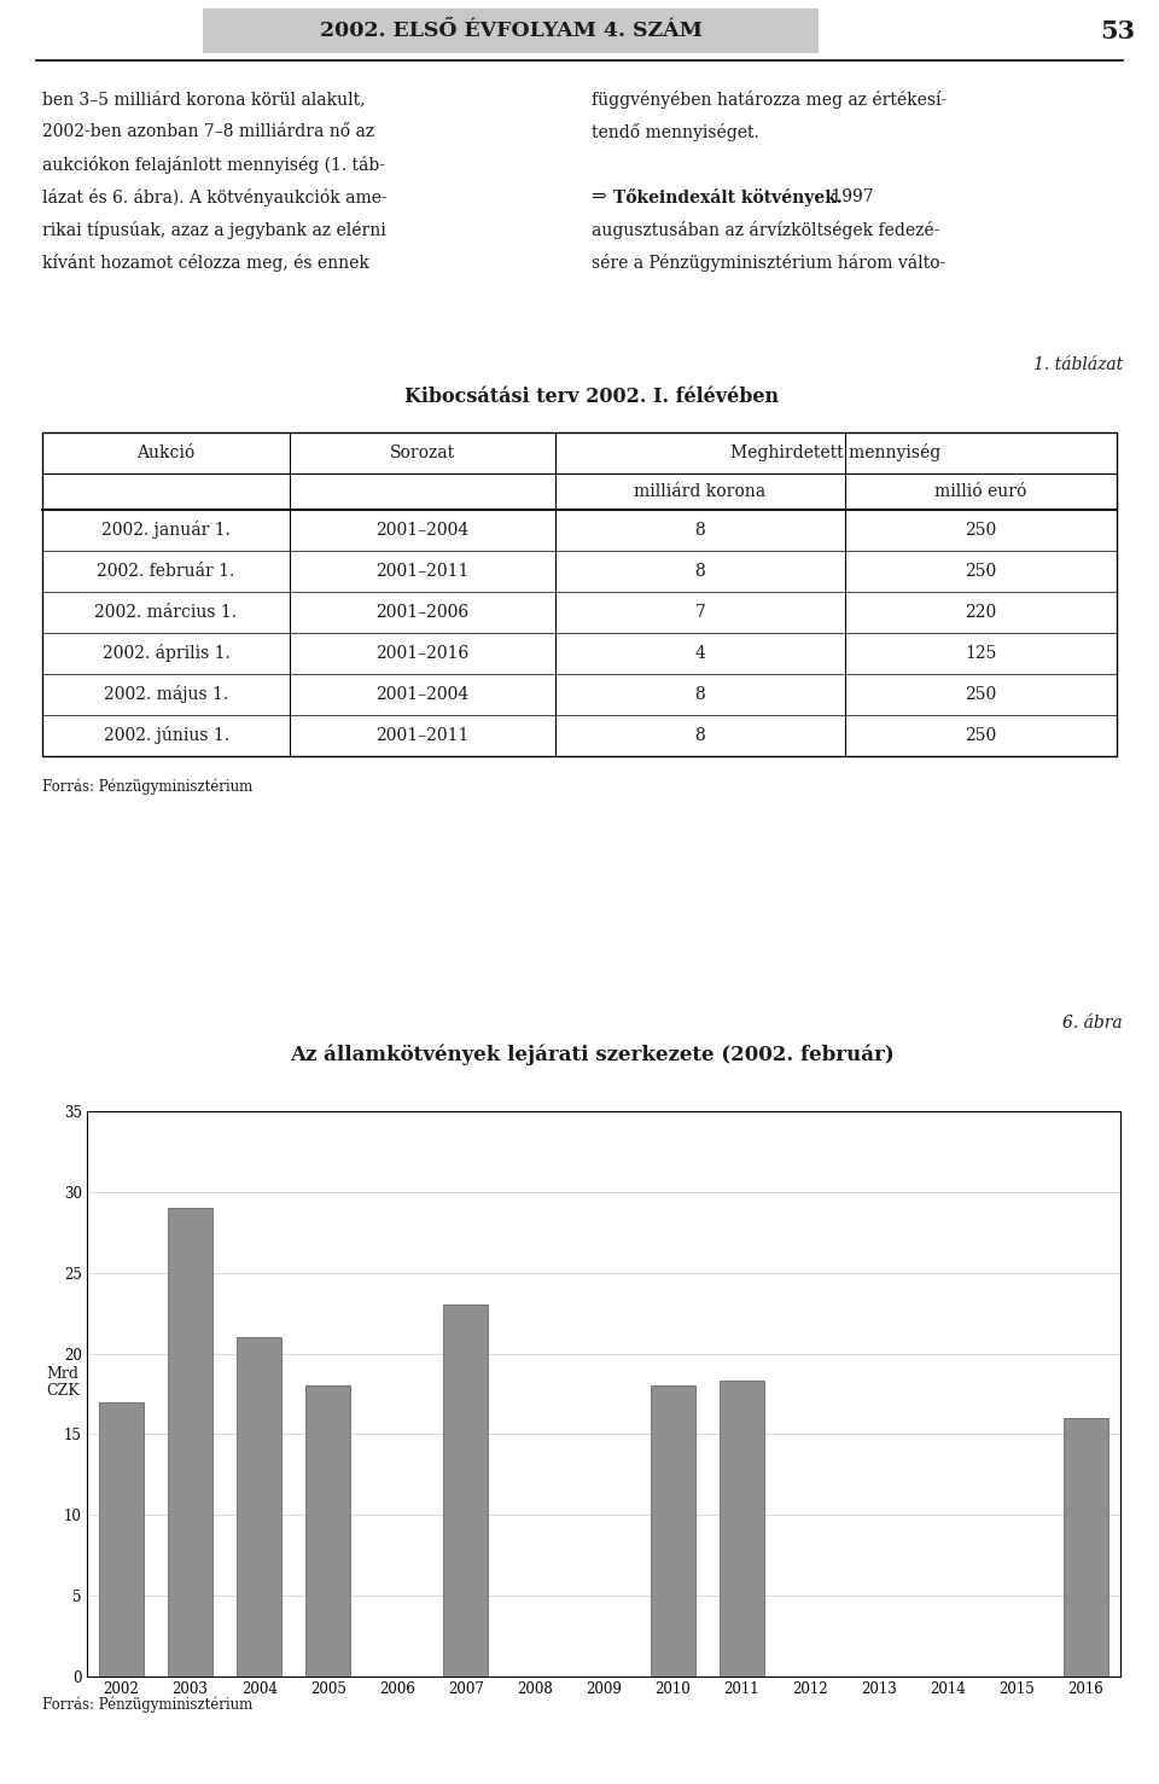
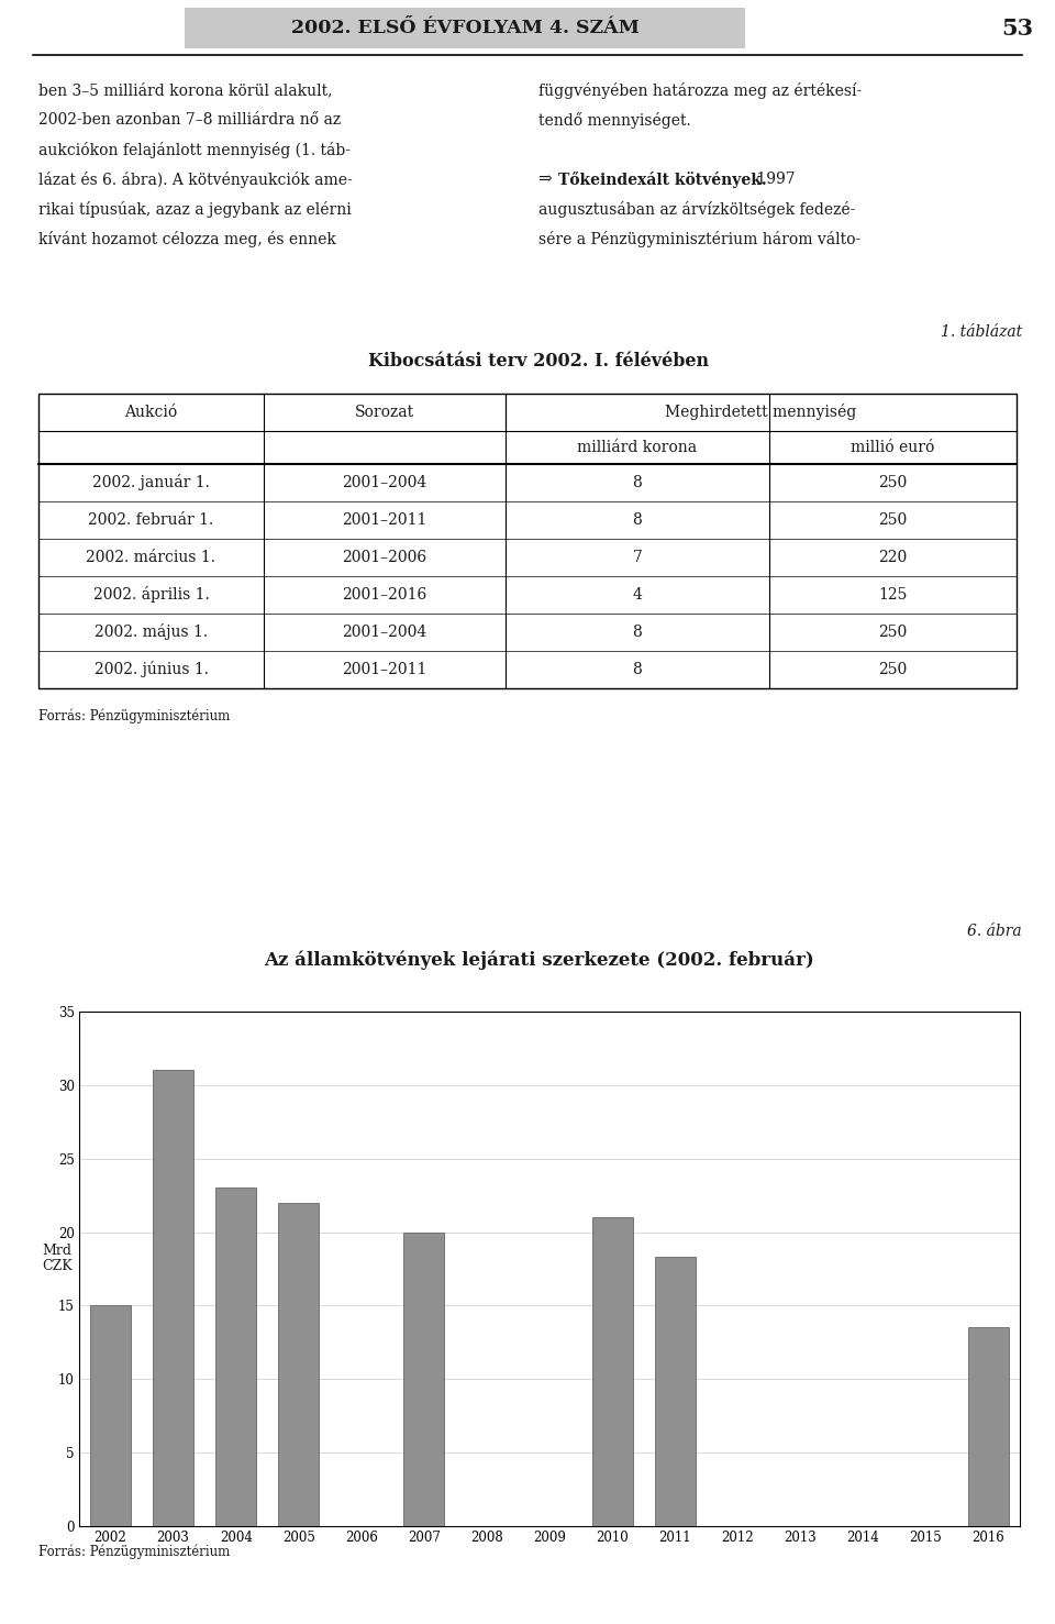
2002: 17.0 -> 15.0
2003: 29.0 -> 31.0
2004: 21.0 -> 23.0
2005: 18.0 -> 22.0
2007: 23.0 -> 20.0
2010: 18.0 -> 21.0
2016: 16.0 -> 13.5
